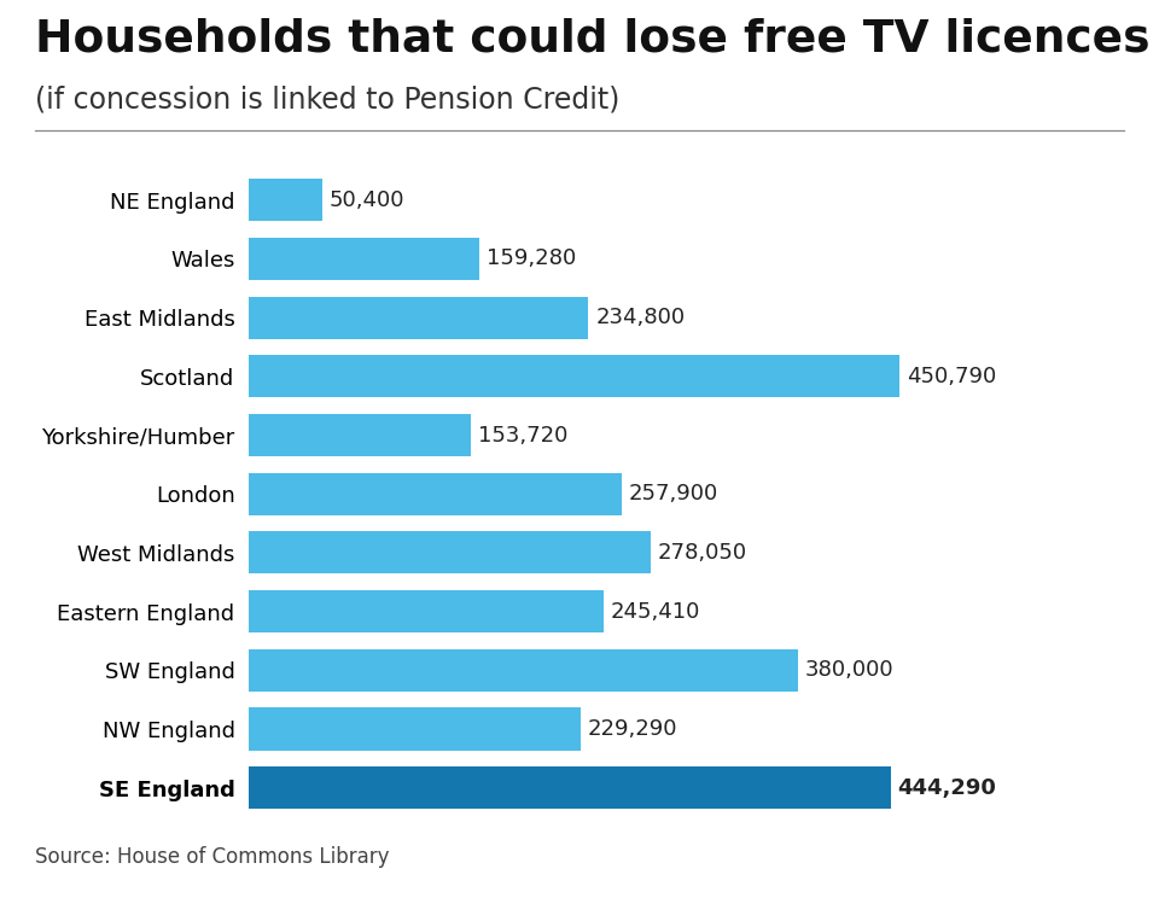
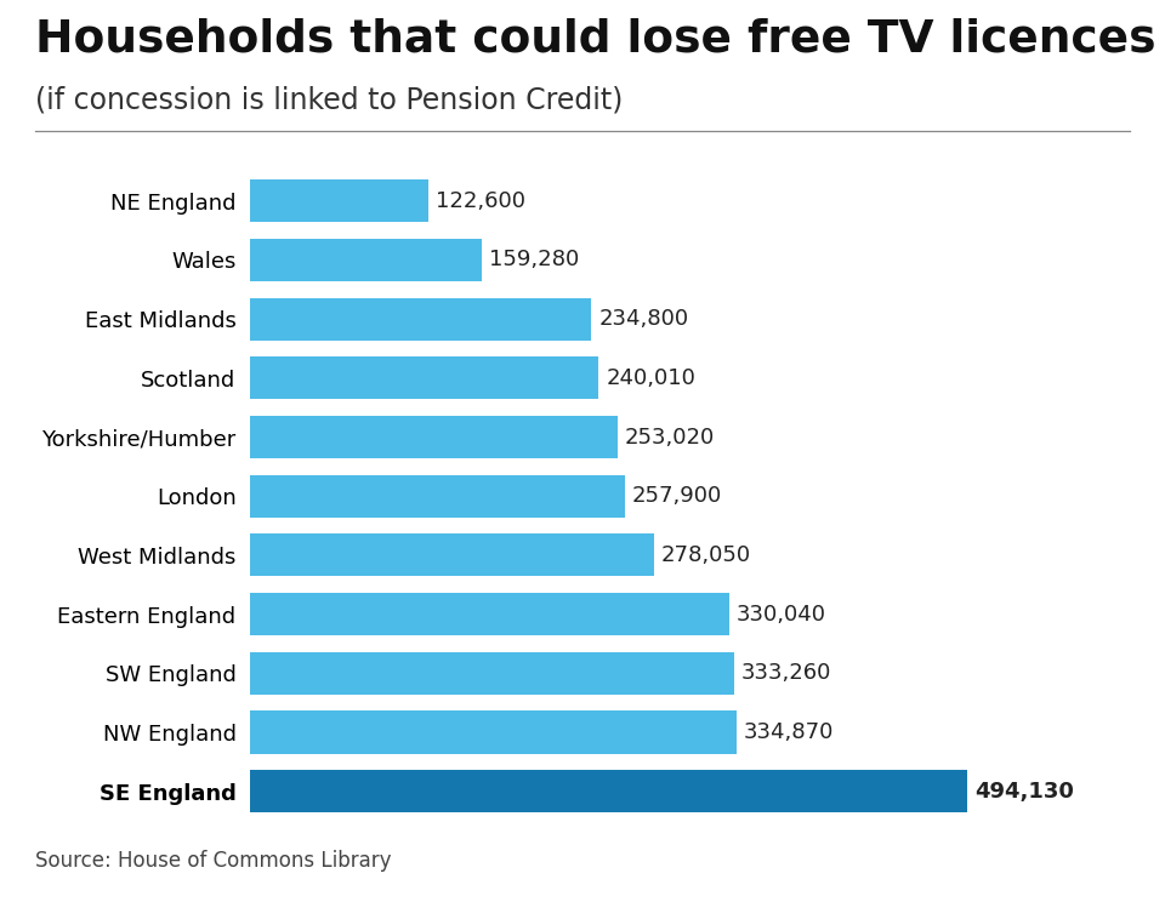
NE England: 50,400 -> 122,600
Scotland: 450,790 -> 240,010
Yorkshire/Humber: 153,720 -> 253,020
Eastern England: 245,410 -> 330,040
SW England: 380,000 -> 333,260
NW England: 229,290 -> 334,870
SE England: 444,290 -> 494,130
